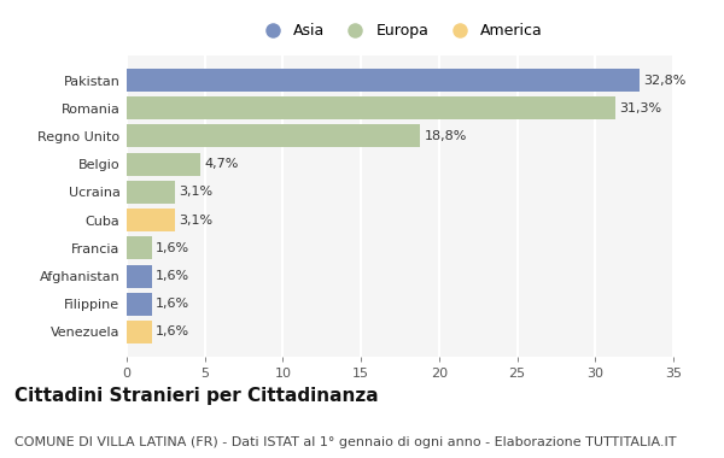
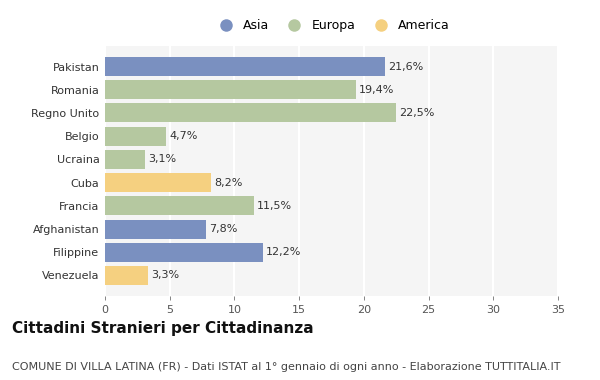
Pakistan: 32,8% -> 21,6%
Romania: 31,3% -> 19,4%
Regno Unito: 18,8% -> 22,5%
Cuba: 3,1% -> 8,2%
Francia: 1,6% -> 11,5%
Afghanistan: 1,6% -> 7,8%
Filippine: 1,6% -> 12,2%
Venezuela: 1,6% -> 3,3%
